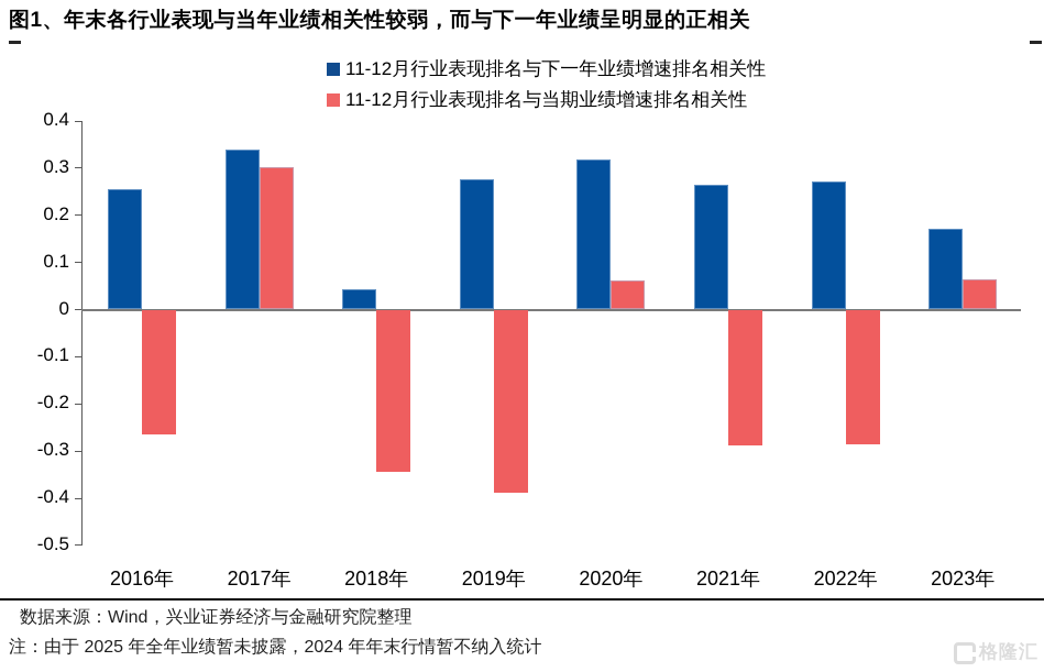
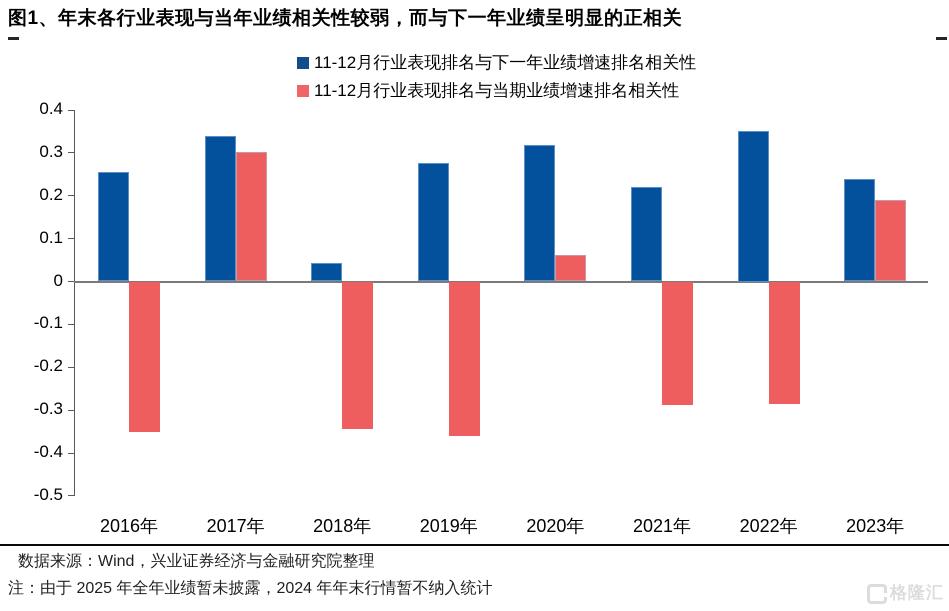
11-12月行业表现排名与当期业绩增速排名相关性/2016年: -0.27 -> -0.35
11-12月行业表现排名与当期业绩增速排名相关性/2019年: -0.39 -> -0.36
11-12月行业表现排名与下一年业绩增速排名相关性/2021年: 0.27 -> 0.22
11-12月行业表现排名与下一年业绩增速排名相关性/2022年: 0.27 -> 0.35
11-12月行业表现排名与下一年业绩增速排名相关性/2023年: 0.17 -> 0.24
11-12月行业表现排名与当期业绩增速排名相关性/2023年: 0.07 -> 0.19
